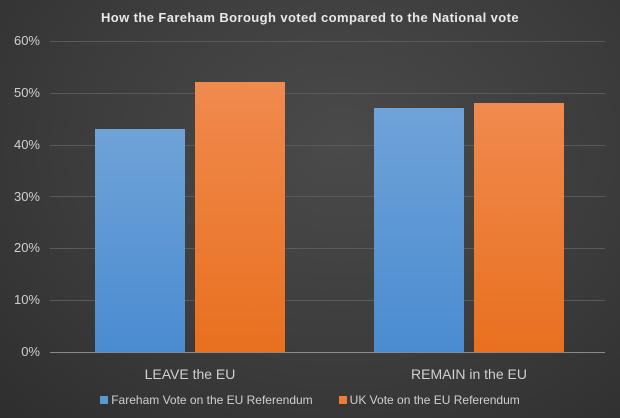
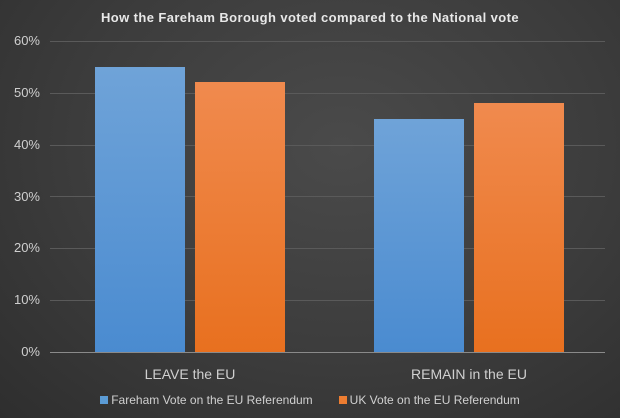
Fareham Vote on the EU Referendum/LEAVE the EU: 43% -> 55%
Fareham Vote on the EU Referendum/REMAIN in the EU: 47% -> 45%
